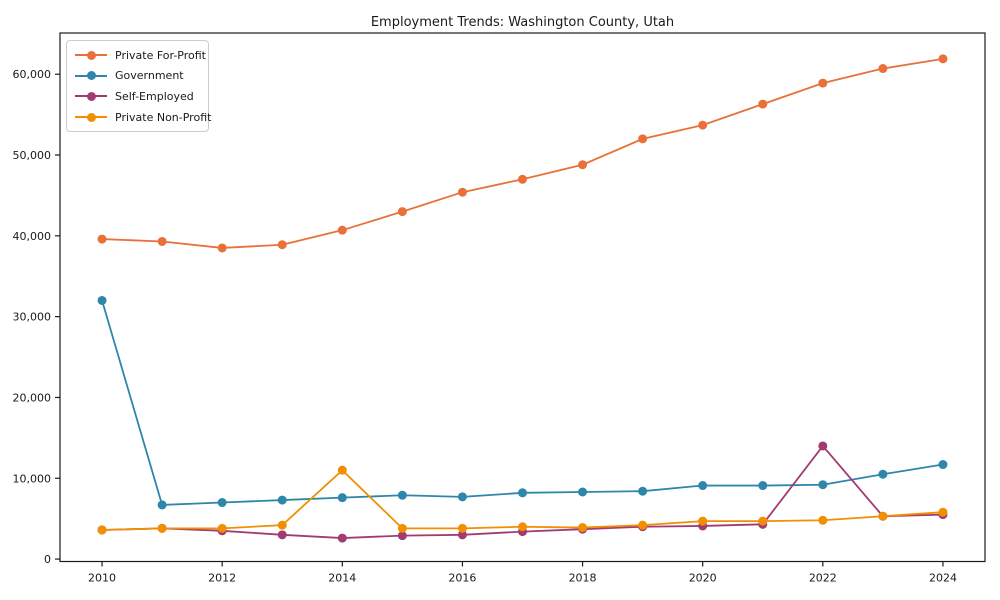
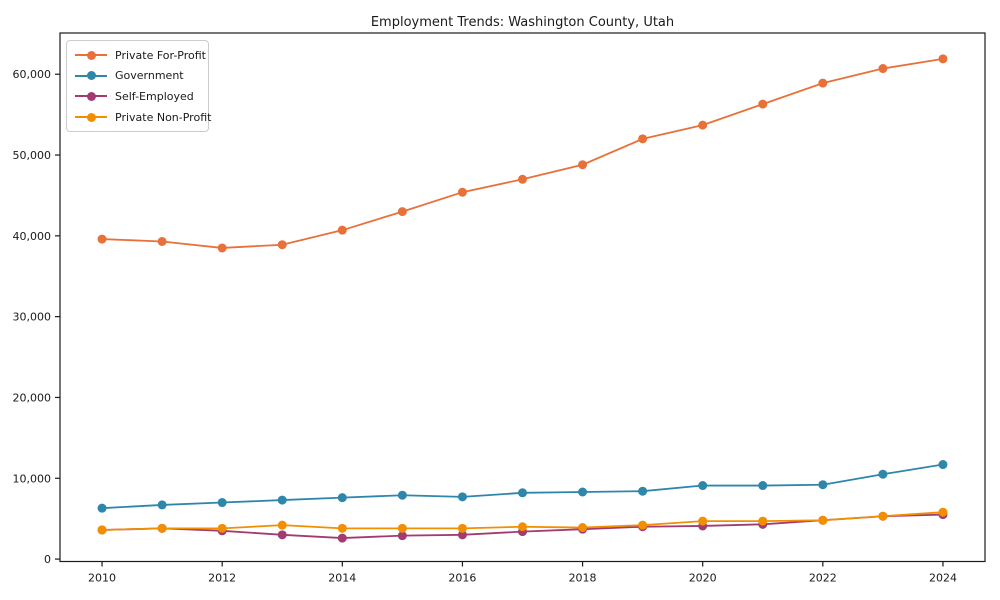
Government/2010: 32000 -> 6000
Private Non-Profit/2014: 11000 -> 4000
Self-Employed/2022: 14000 -> 5000
